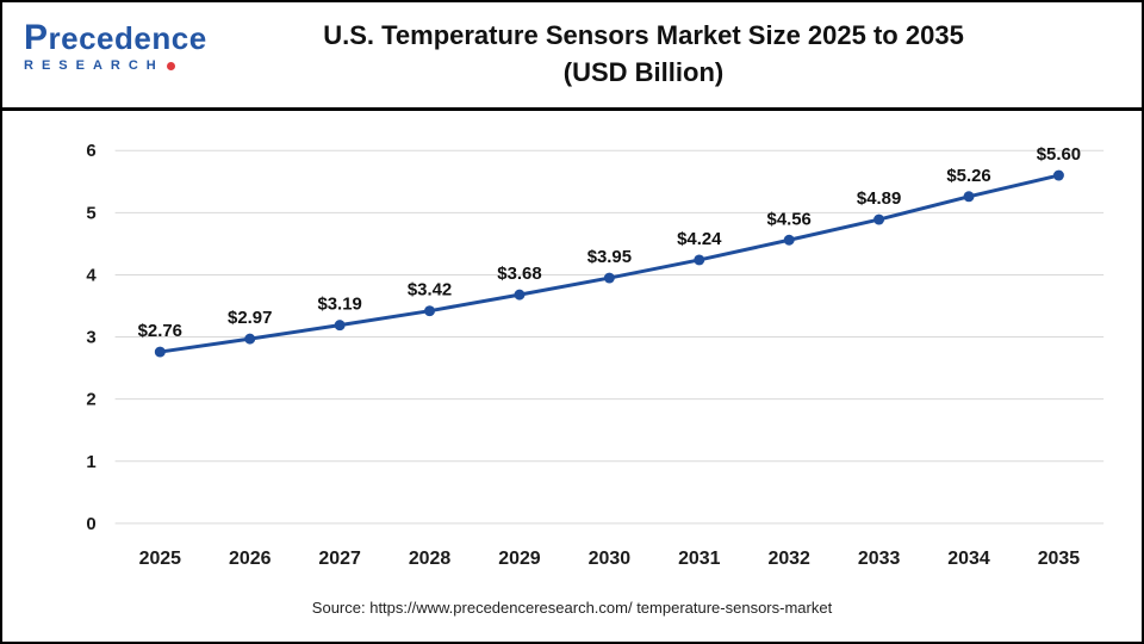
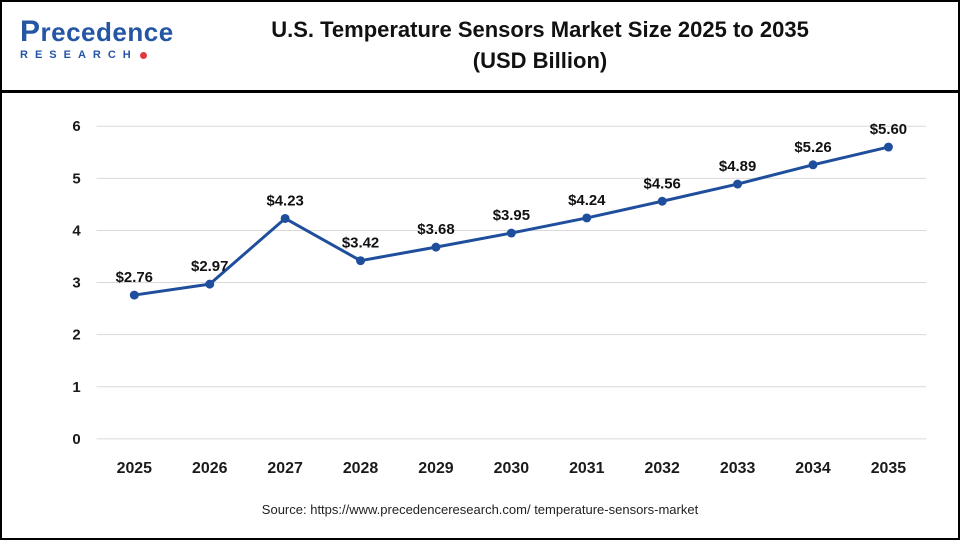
2027: $3.19 -> $4.23
